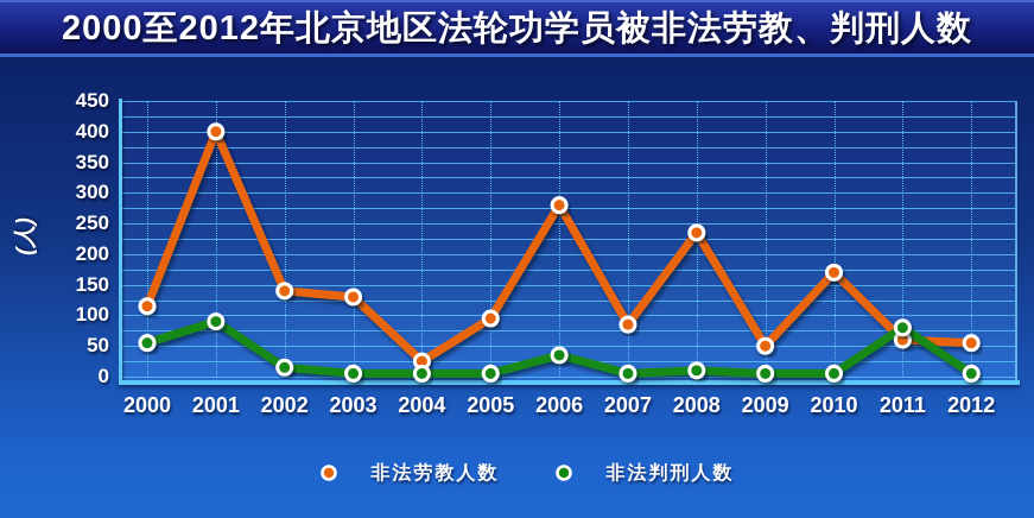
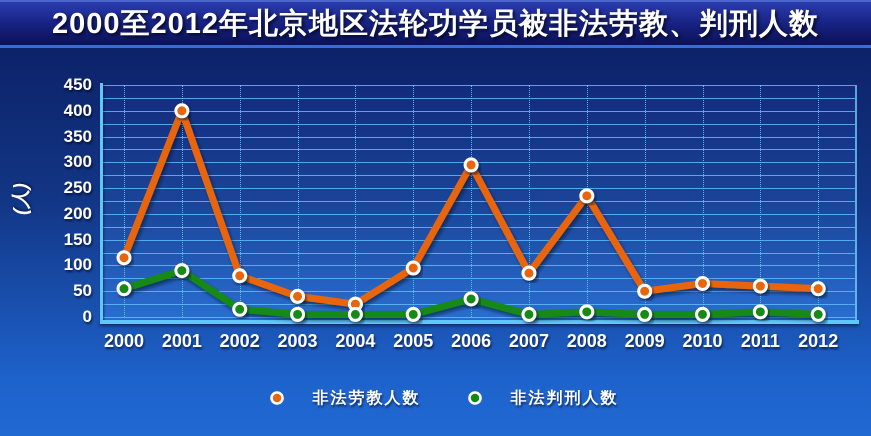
非法劳教人数/2002: 140 -> 80
非法劳教人数/2003: 130 -> 40
非法劳教人数/2006: 280 -> 300
非法劳教人数/2010: 170 -> 60
非法判刑人数/2011: 80 -> 10
